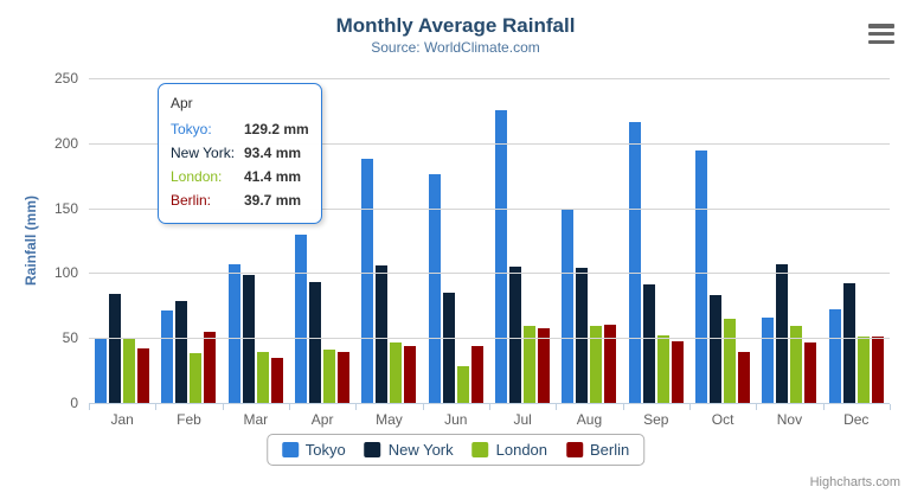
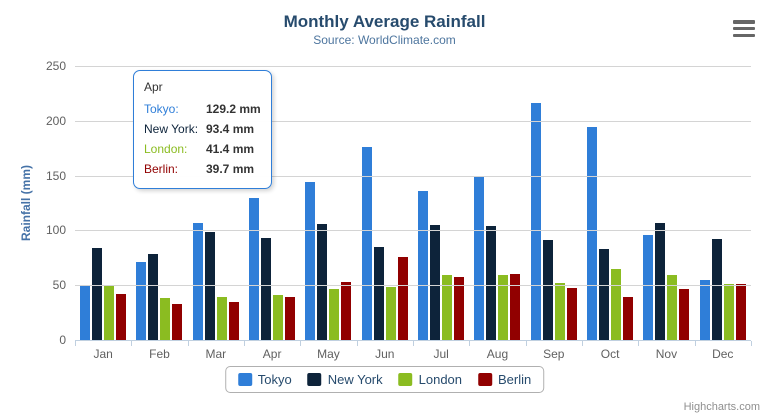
Berlin/Feb: 55 -> 33
Tokyo/May: 188 -> 144
Berlin/May: 44 -> 53
London/Jun: 28 -> 48
Berlin/Jun: 44 -> 76
Tokyo/Jul: 225 -> 136
Tokyo/Nov: 66 -> 96
Tokyo/Dec: 72 -> 54
